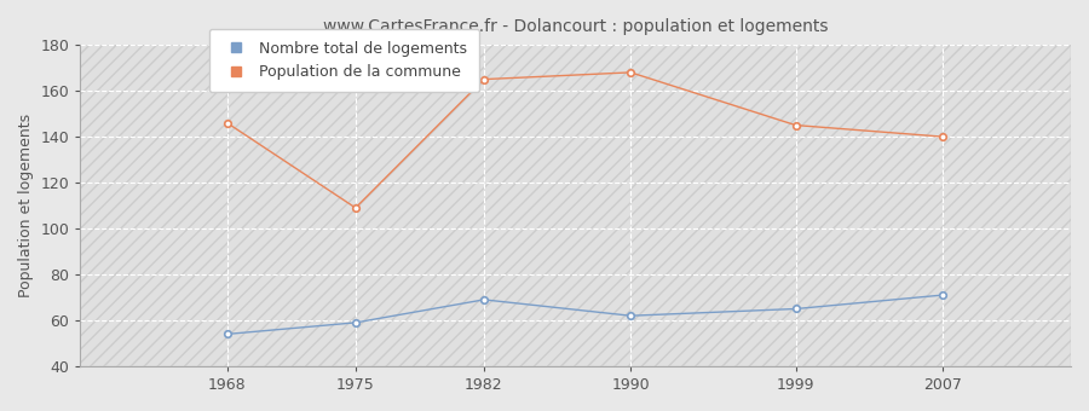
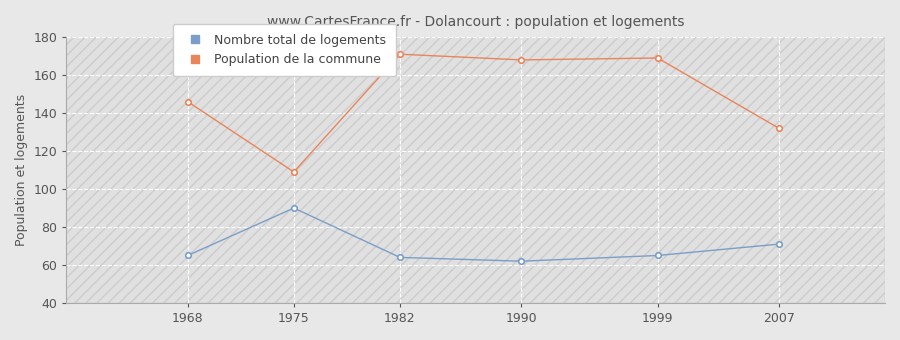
Nombre total de logements/1968: 54 -> 65
Nombre total de logements/1975: 59 -> 90
Nombre total de logements/1982: 69 -> 64
Population de la commune/1982: 165 -> 171
Population de la commune/1999: 145 -> 169
Population de la commune/2007: 140 -> 132
